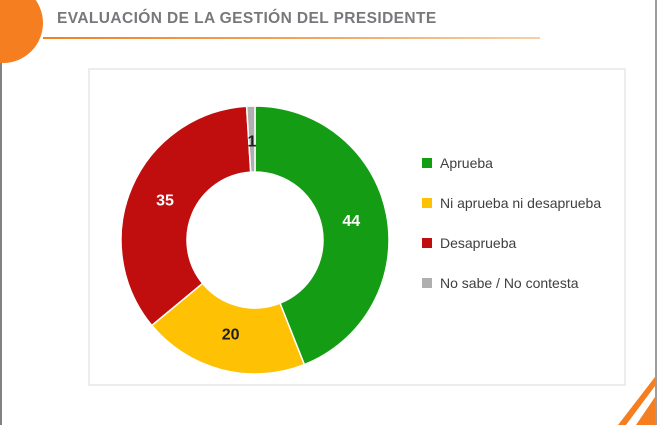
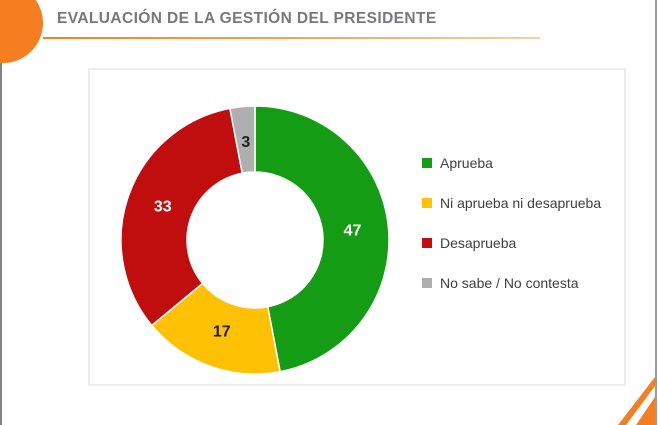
Aprueba: 44 -> 47
Ni aprueba ni desaprueba: 20 -> 17
Desaprueba: 35 -> 33
No sabe / No contesta: 1 -> 3
